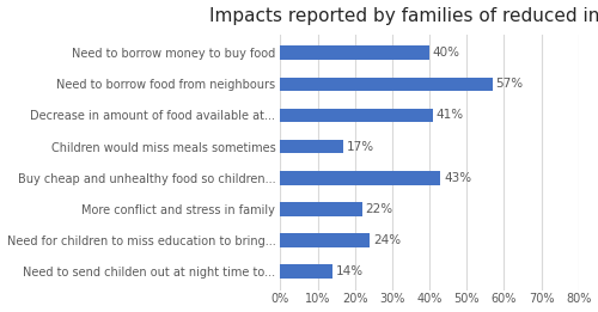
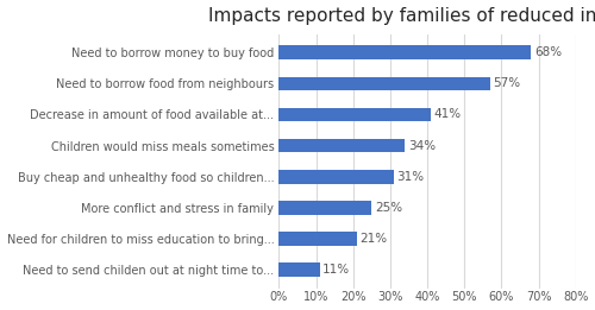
Need to borrow money to buy food: 40% -> 68%
Children would miss meals sometimes: 17% -> 34%
Buy cheap and unhealthy food so children...: 43% -> 31%
More conflict and stress in family: 22% -> 25%
Need for children to miss education to bring...: 24% -> 21%
Need to send childen out at night time to...: 14% -> 11%
